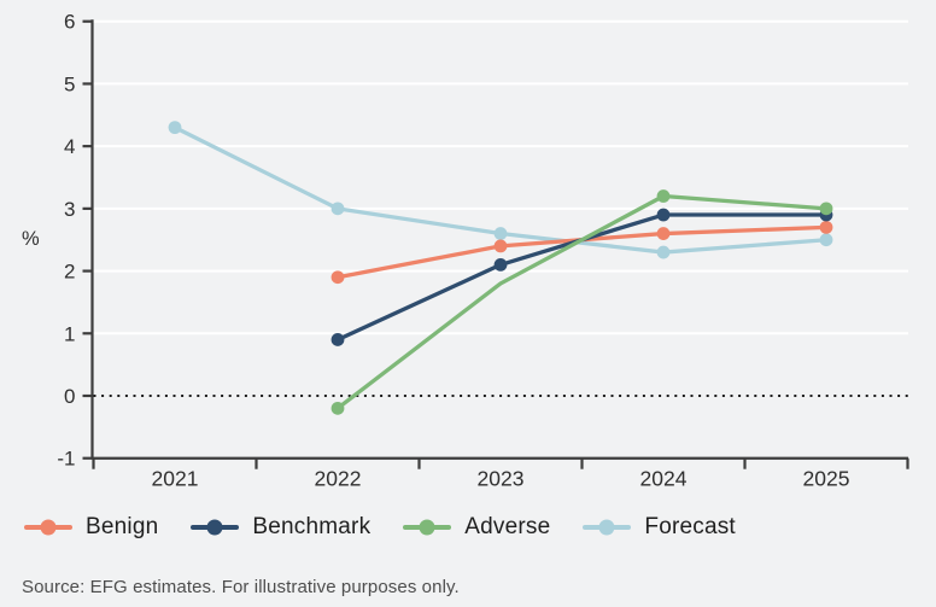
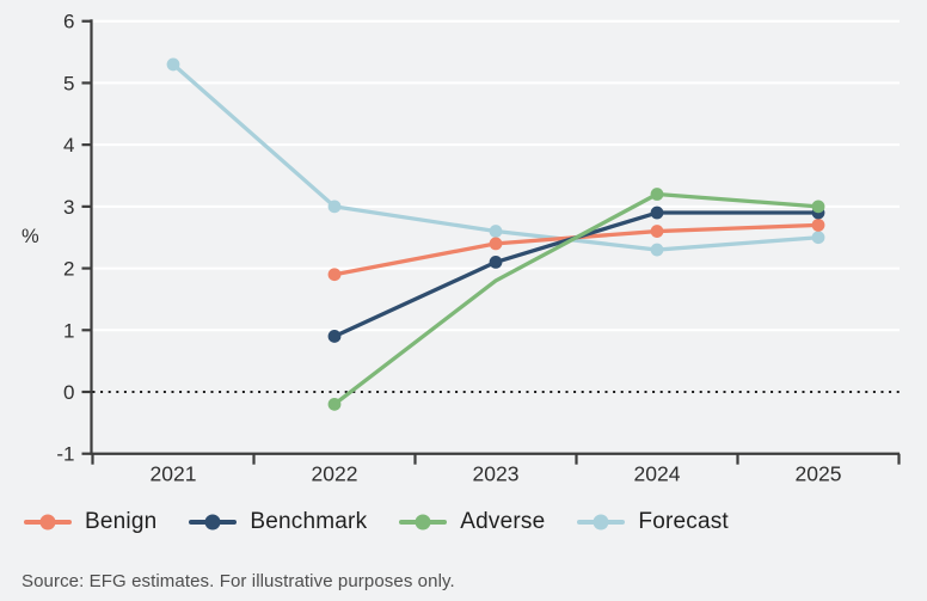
Forecast/2021: 4.3 -> 5.3
